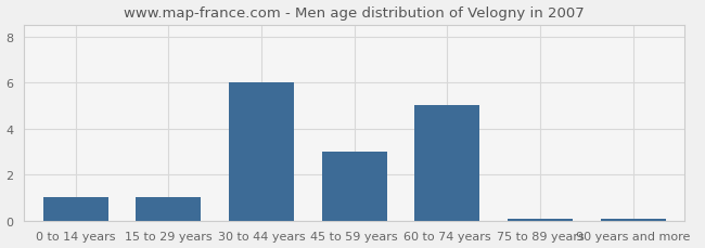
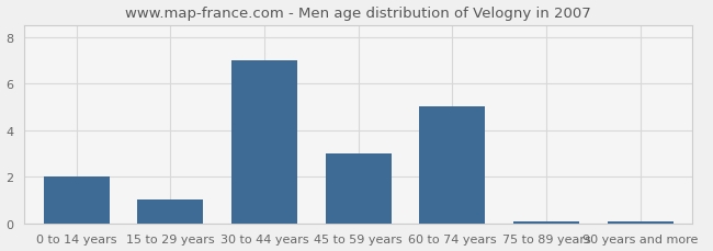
0 to 14 years: 1.00 -> 2.00
30 to 44 years: 6.00 -> 7.00
